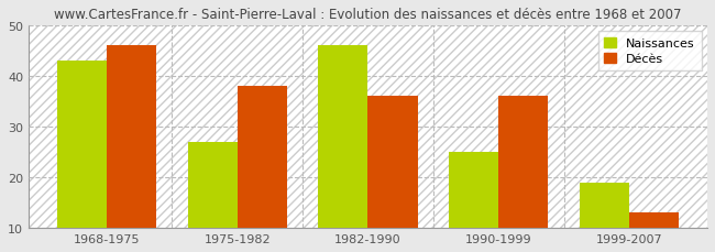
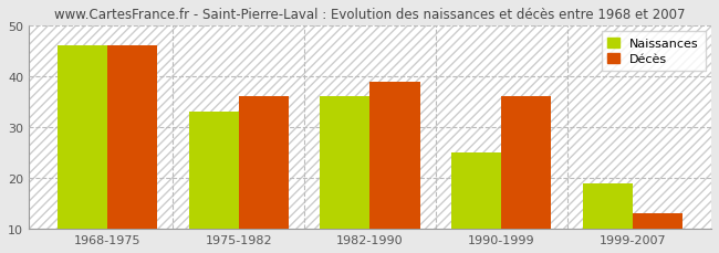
Naissances/1968-1975: 43 -> 46
Naissances/1975-1982: 27 -> 33
Décès/1975-1982: 38 -> 36
Naissances/1982-1990: 46 -> 36
Décès/1982-1990: 36 -> 39
